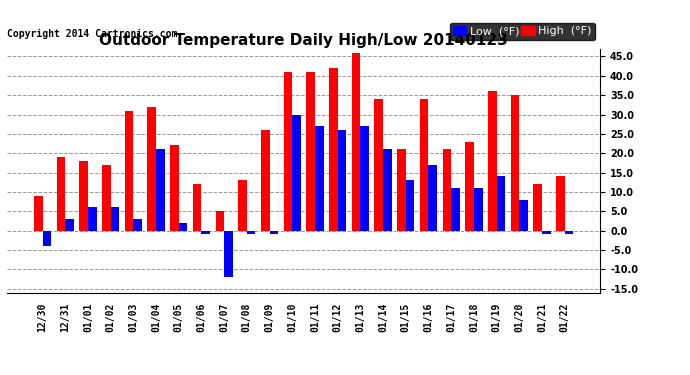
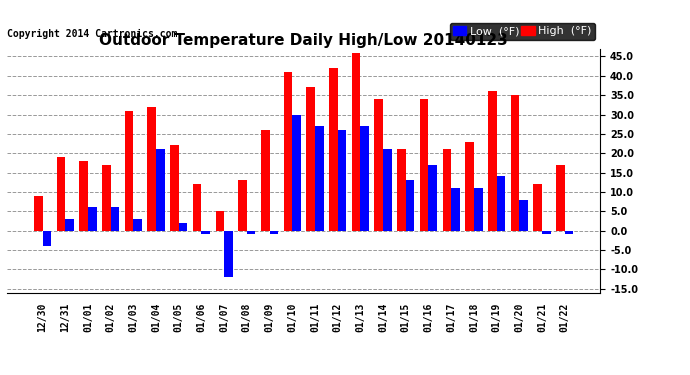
High (°F)/01/11: 41 -> 37
High (°F)/01/22: 14 -> 17
